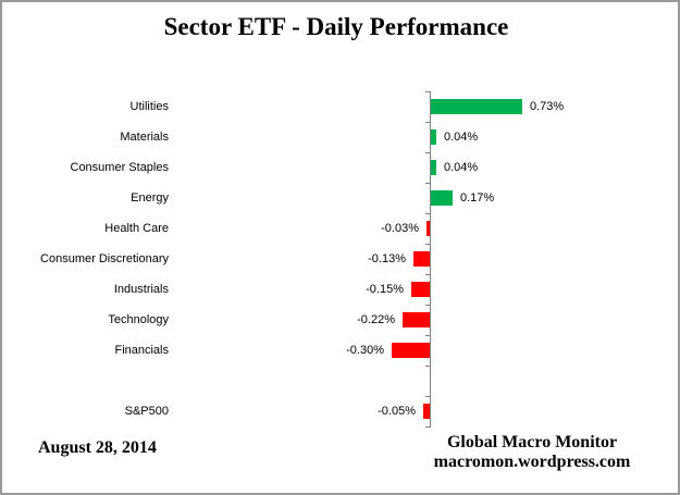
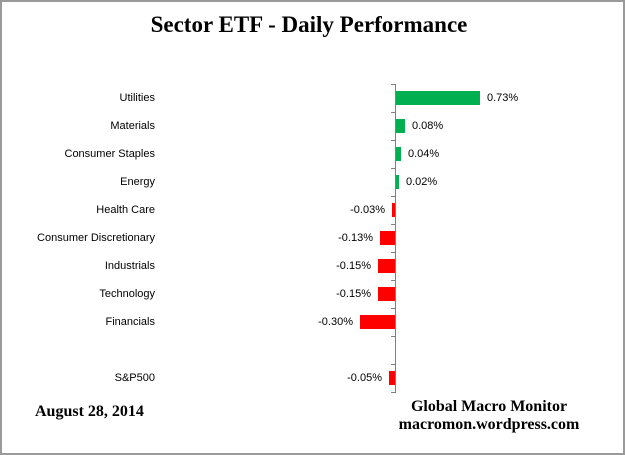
Materials: 0.04% -> 0.08%
Energy: 0.17% -> 0.02%
Technology: -0.22% -> -0.15%
